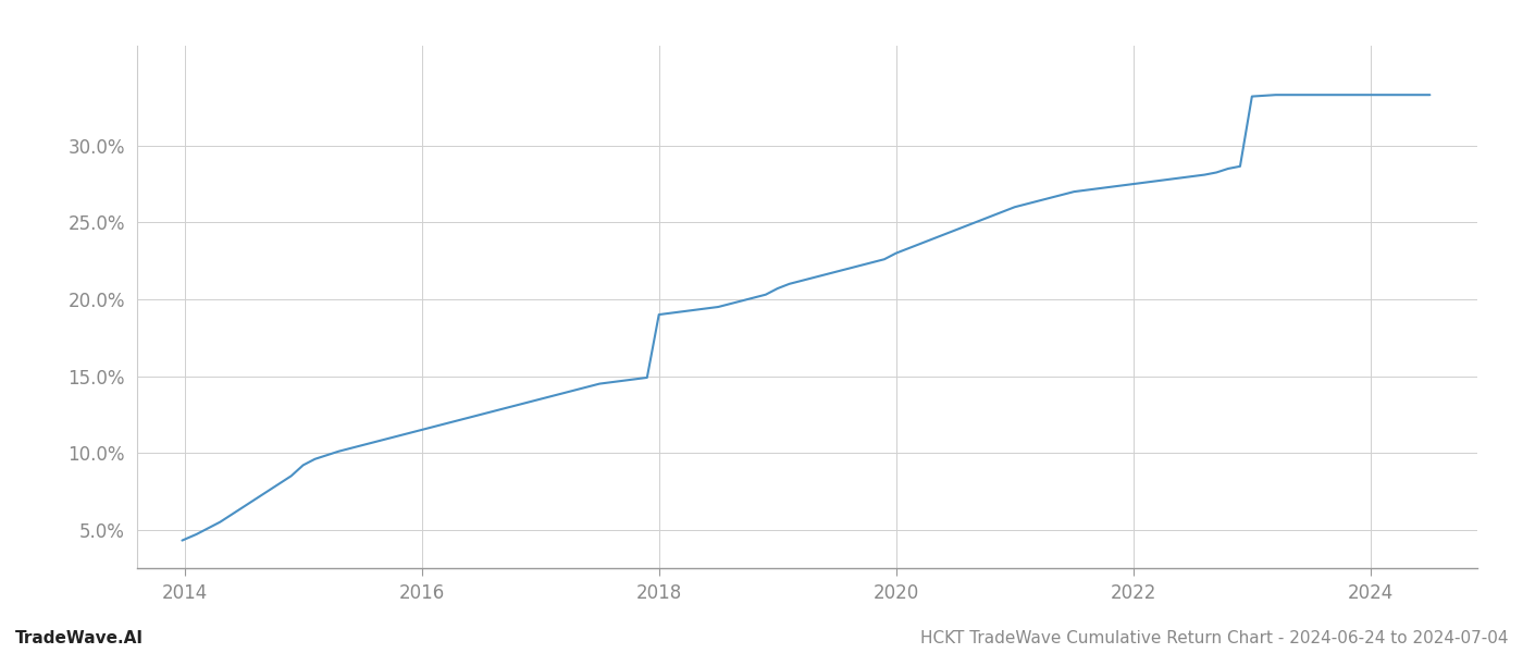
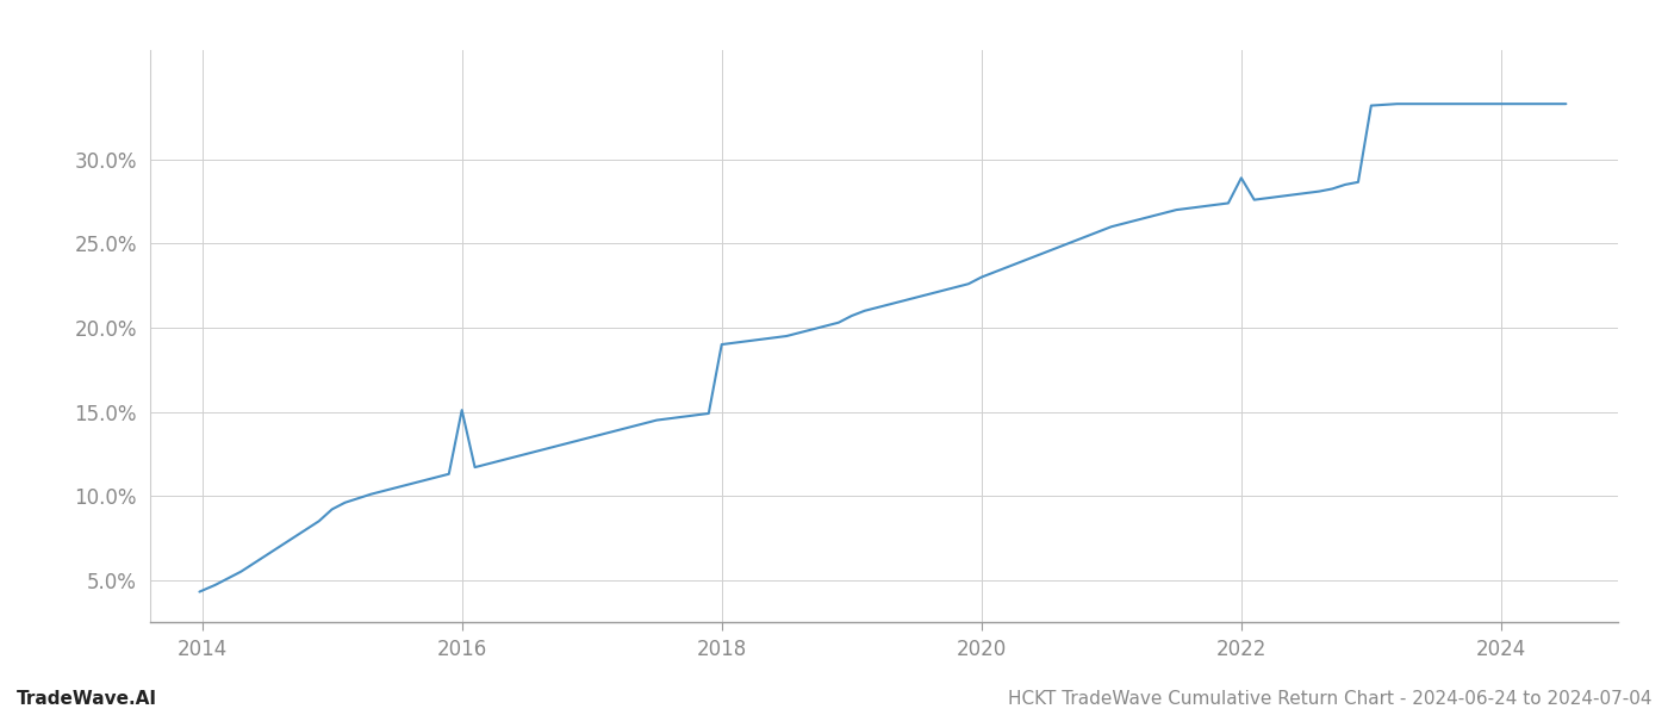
2016: 11.5% -> 15.1%
2022: 27.5% -> 28.9%
